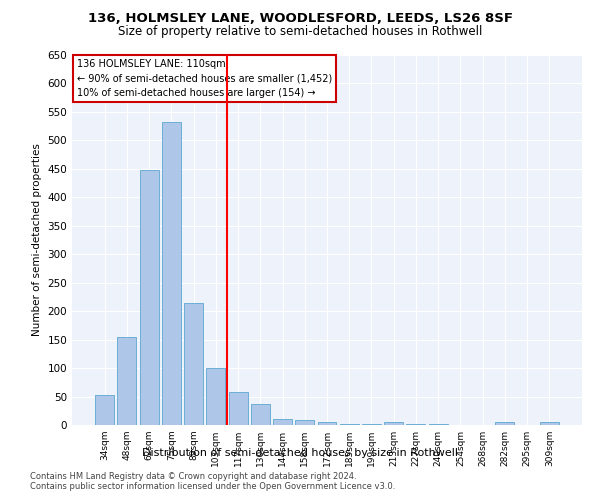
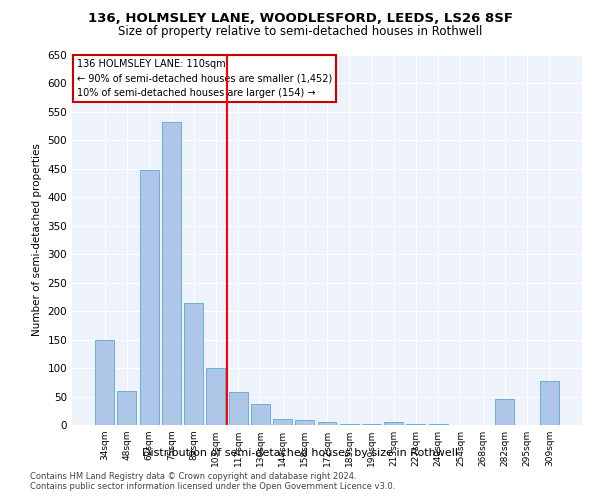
34sqm: 52 -> 150
48sqm: 155 -> 60
282sqm: 6 -> 46
309sqm: 6 -> 78
